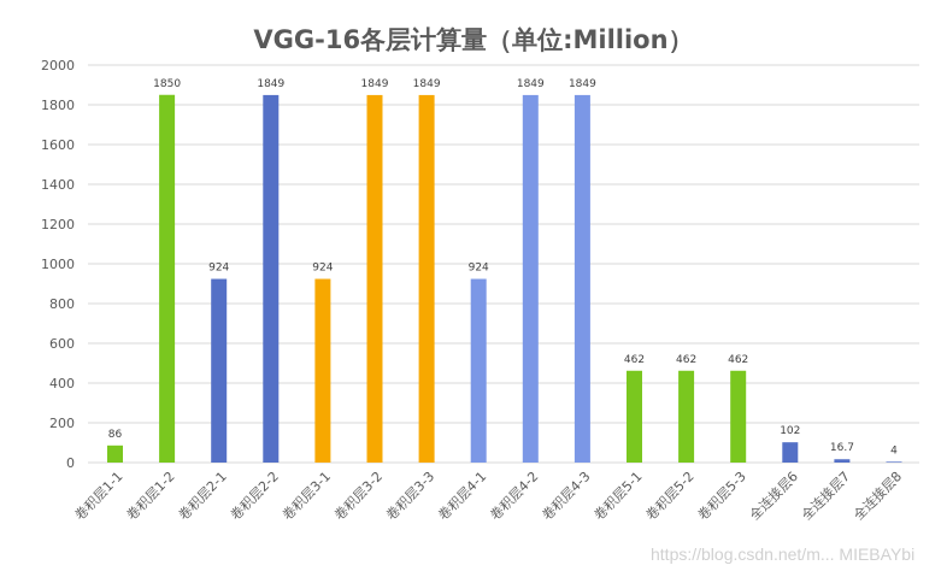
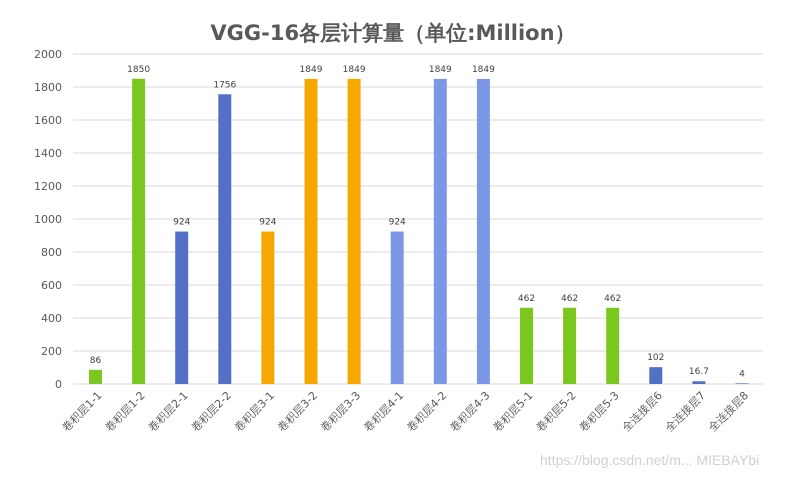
卷积层2-2: 1849 -> 1756
